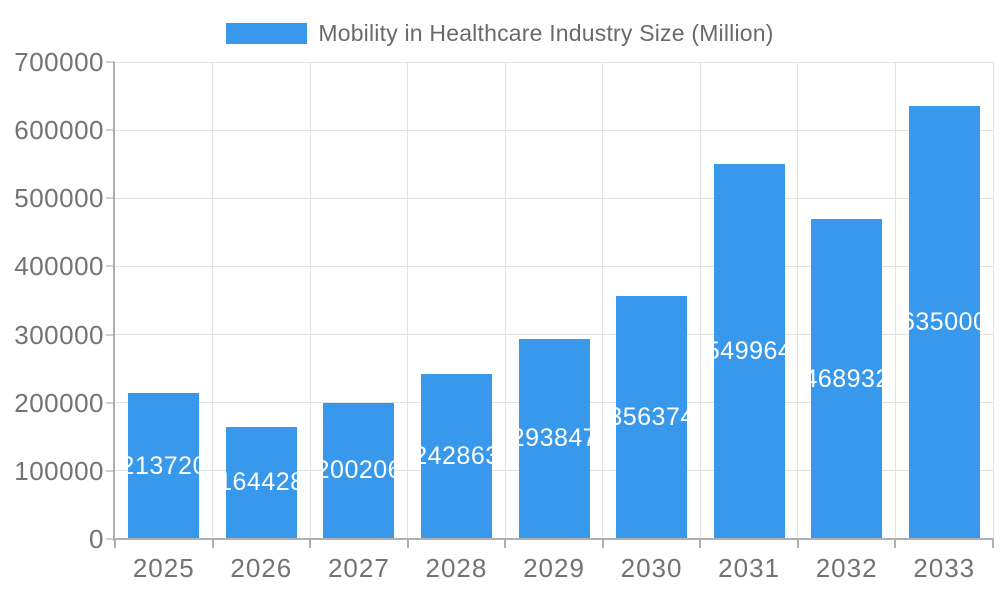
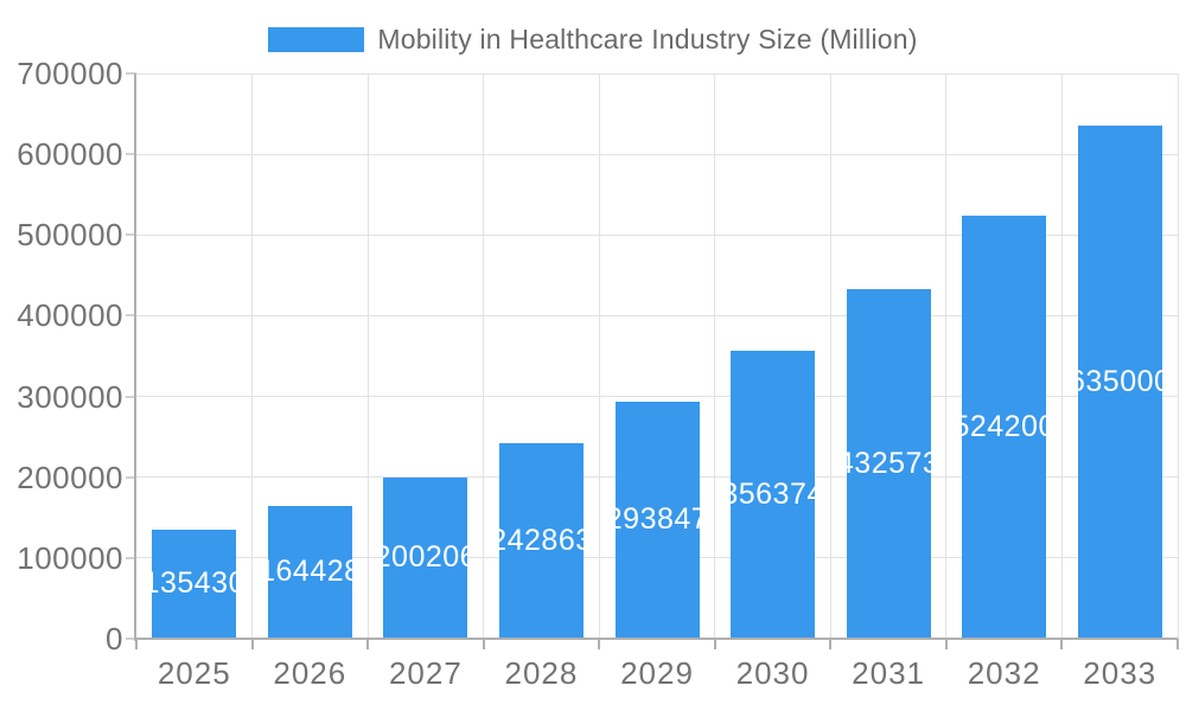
2025: 213720 -> 135430
2031: 549964 -> 432573
2032: 468932 -> 524200
